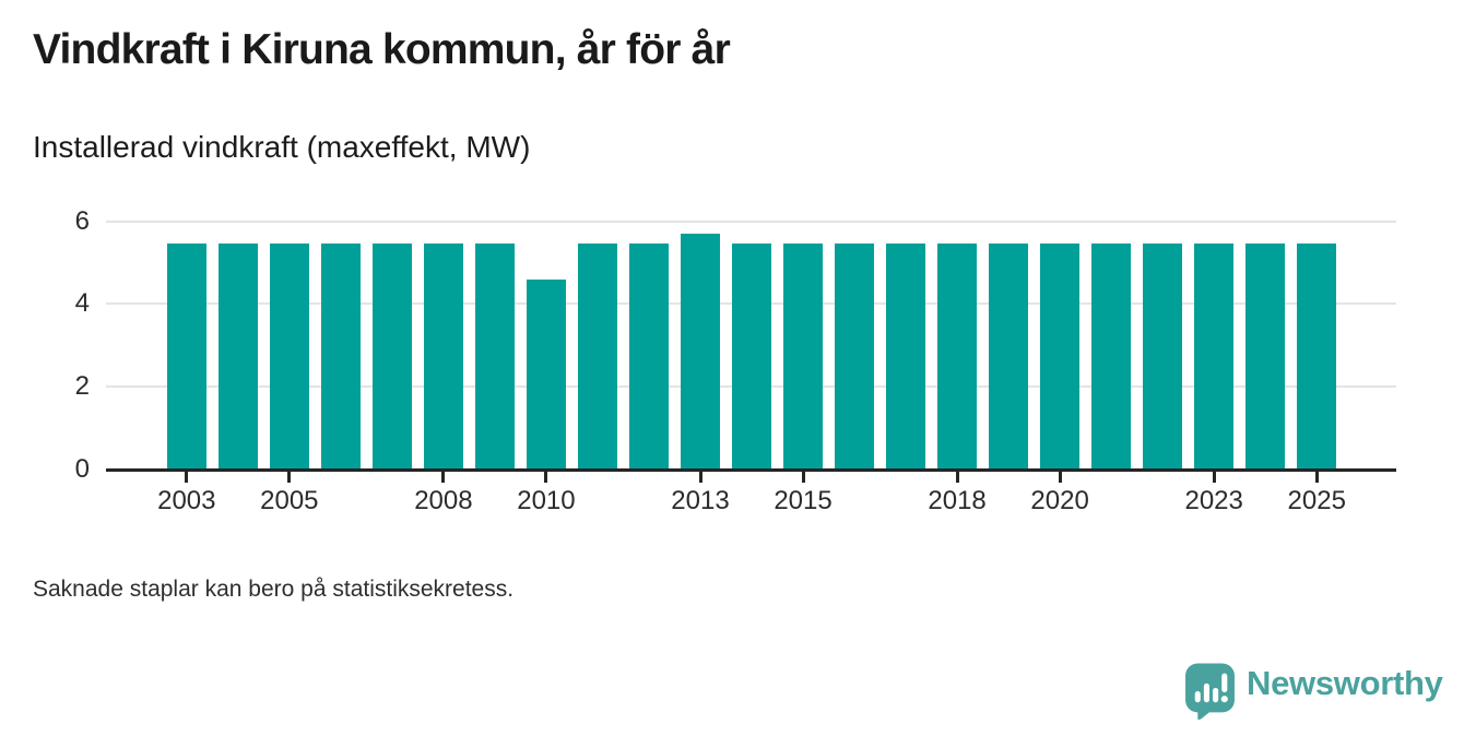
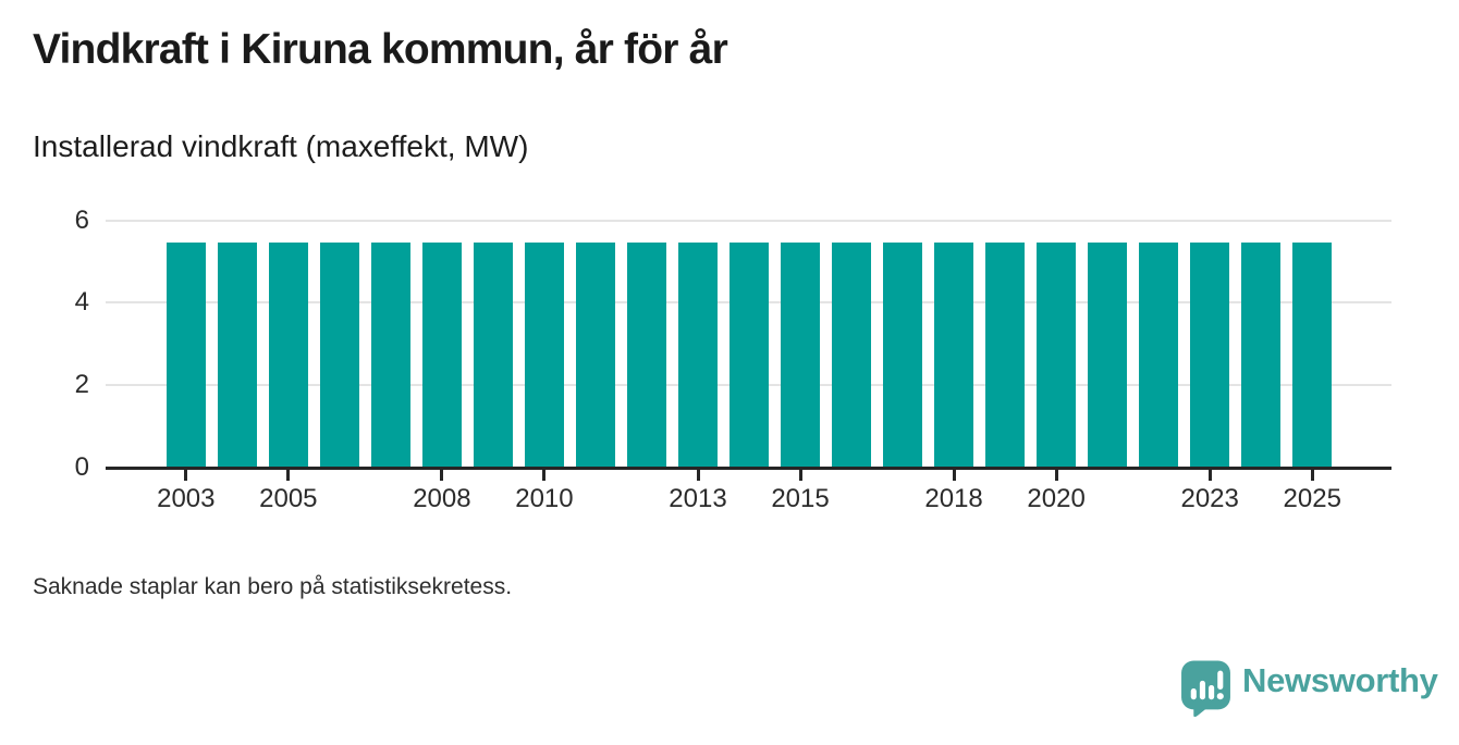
2010: 4.6 -> 5.5
2013: 5.7 -> 5.5
